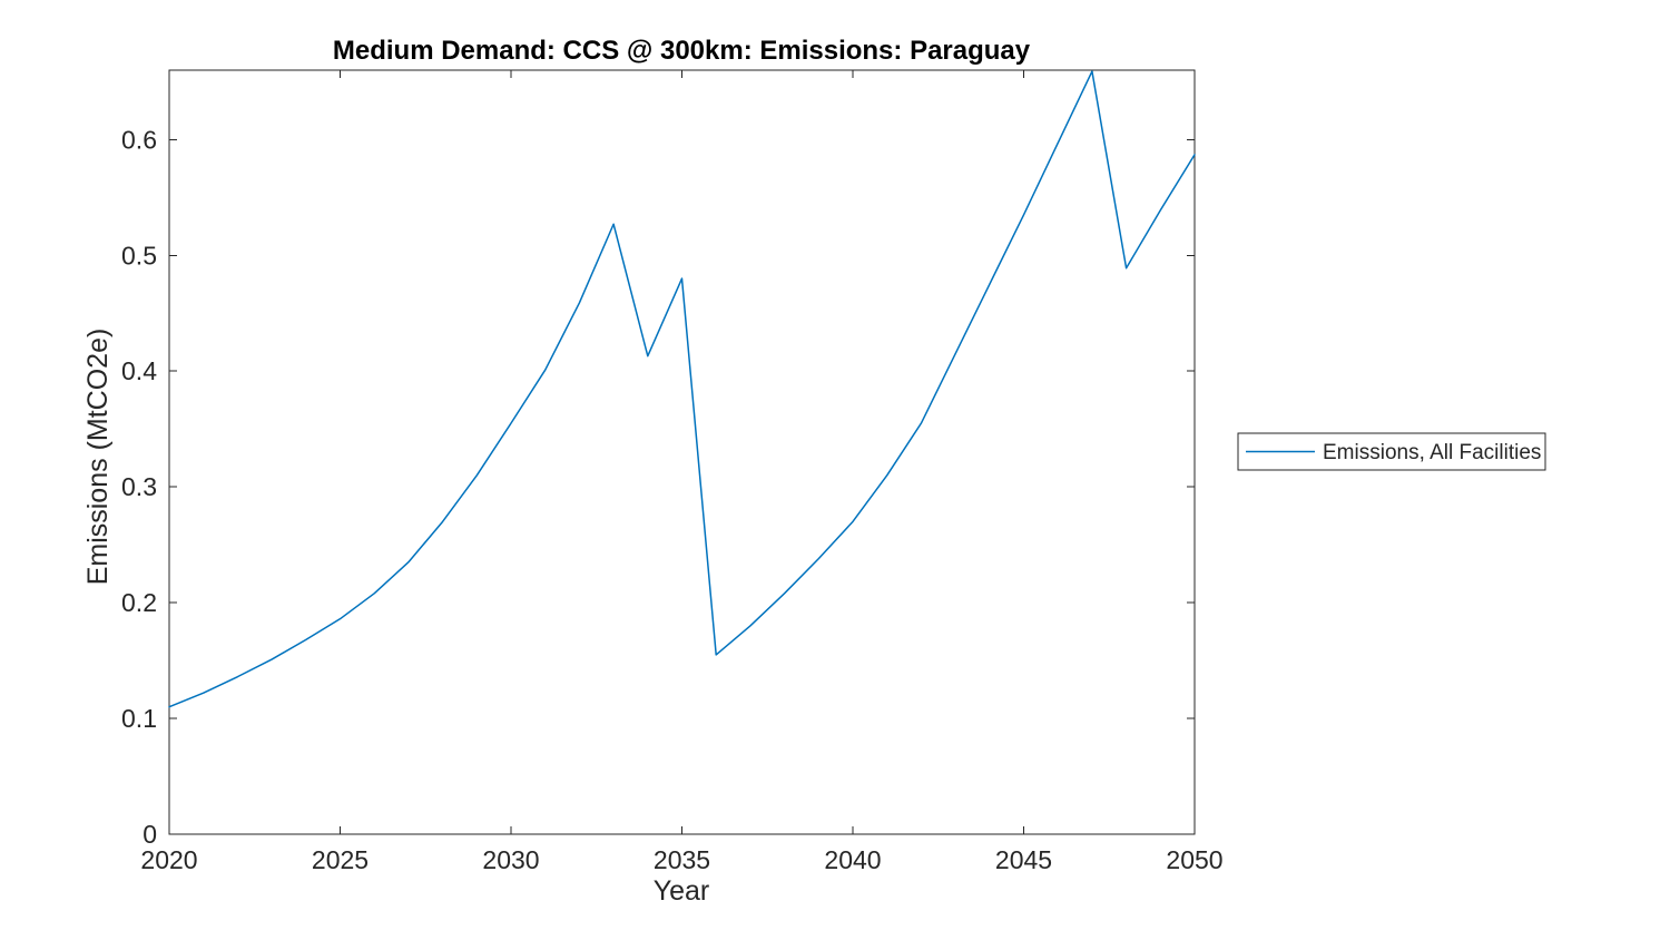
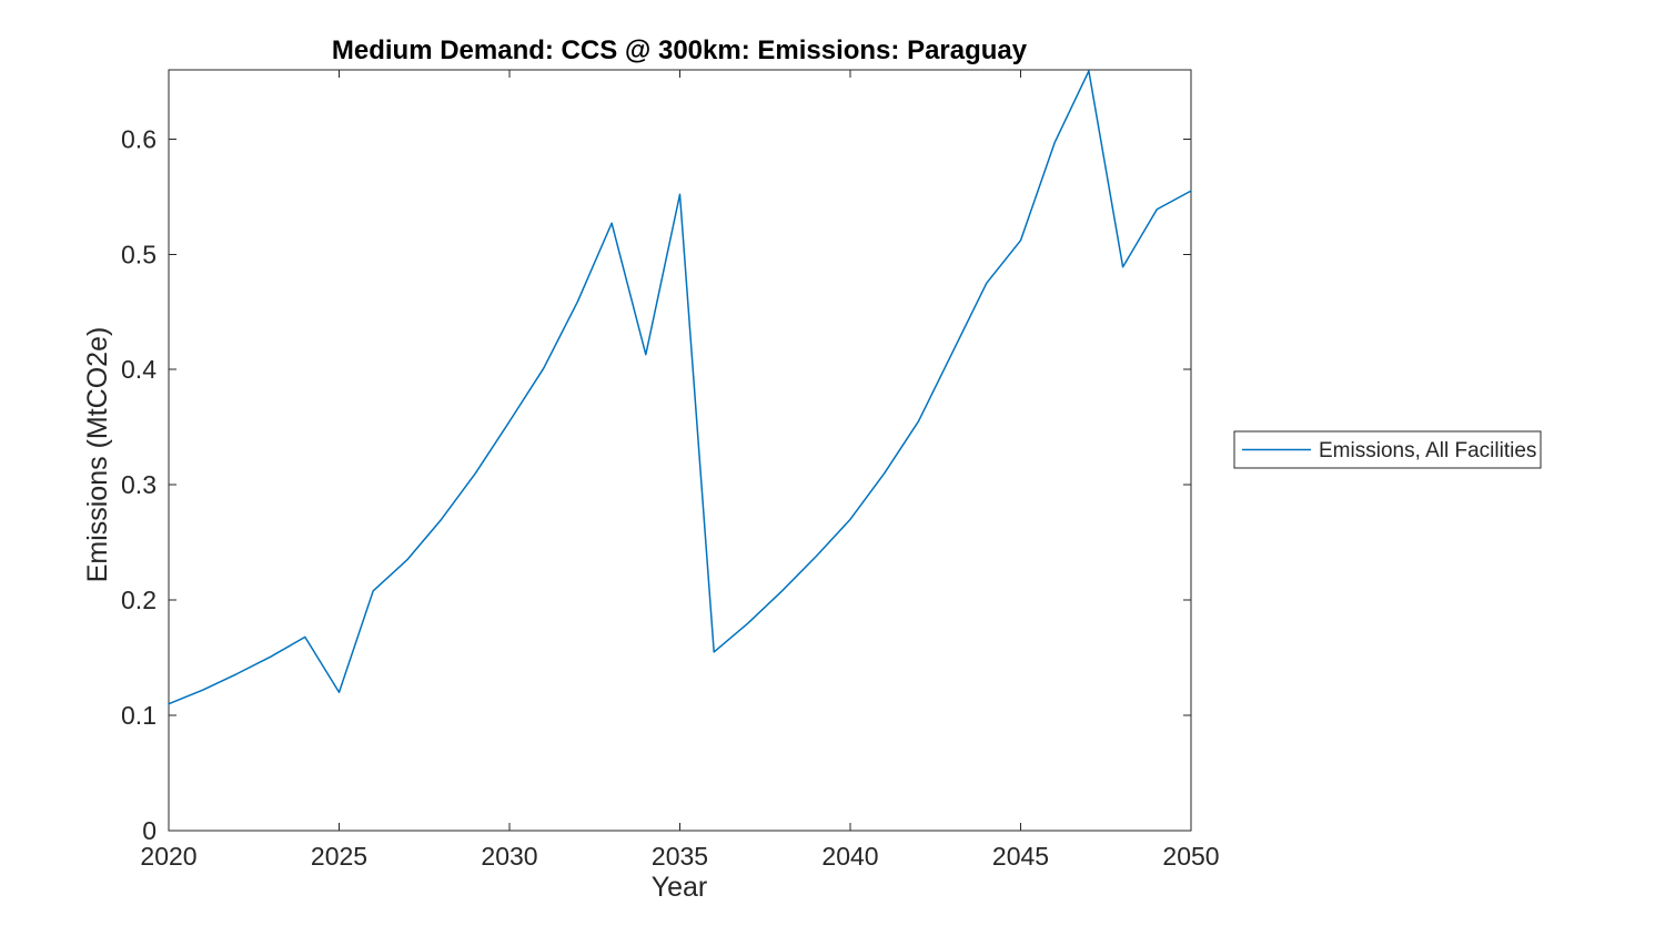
2025: 0.186 -> 0.120
2035: 0.480 -> 0.552
2045: 0.535 -> 0.512
2050: 0.587 -> 0.555
